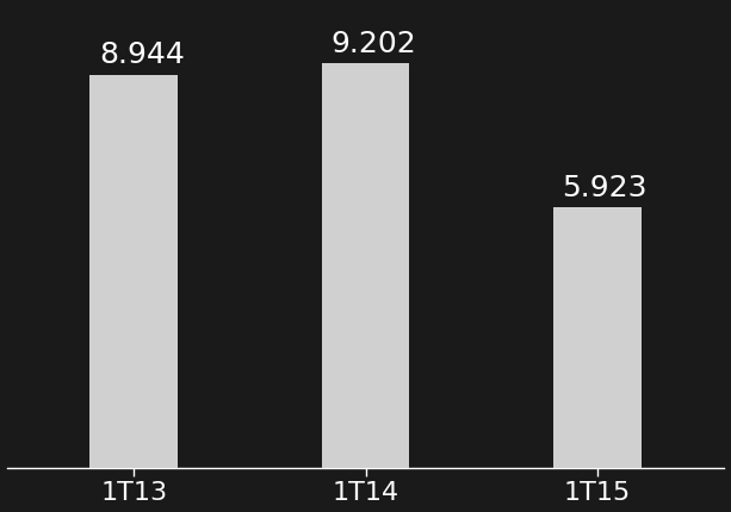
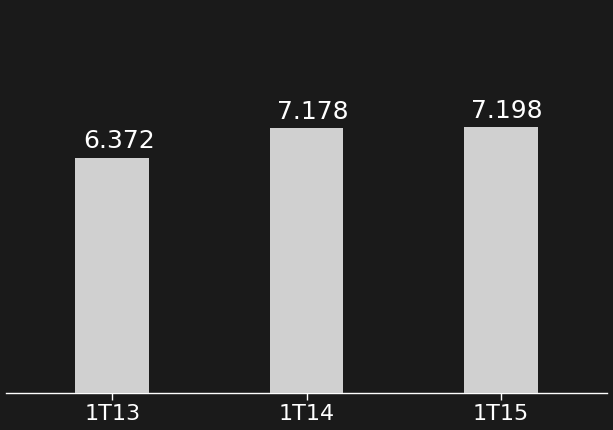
1T13: 8.944 -> 6.372
1T14: 9.202 -> 7.178
1T15: 5.923 -> 7.198
